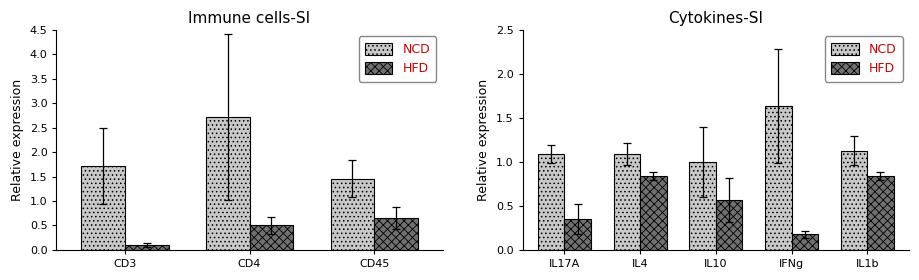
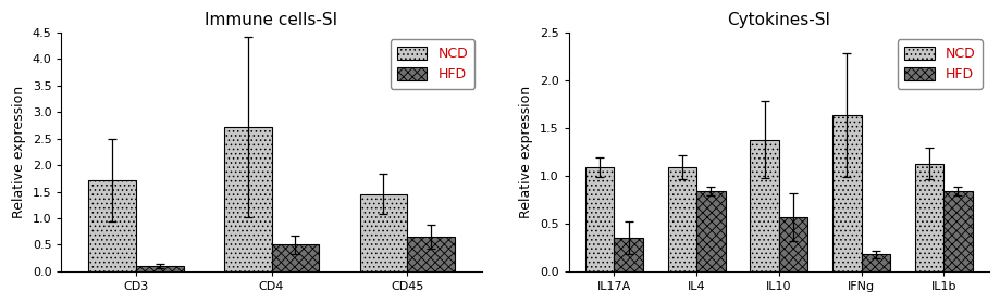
Cytokines-SI/NCD/IL10: 1.00 -> 1.38
